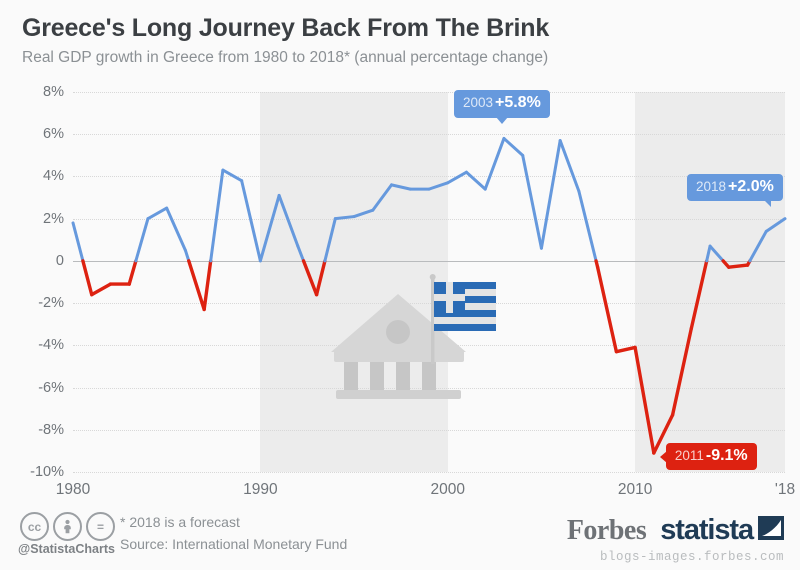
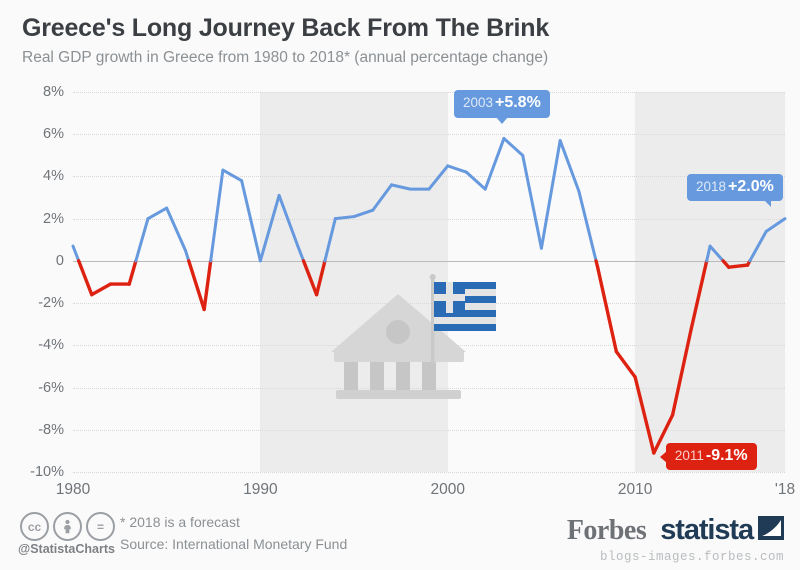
1980: 1.8% -> 0.7%
2000: 3.7% -> 4.5%
2010: -4.1% -> -5.5%
